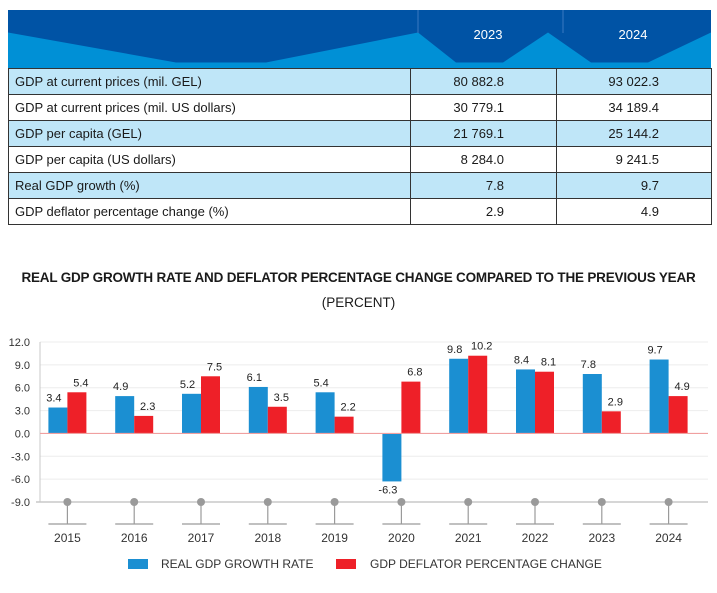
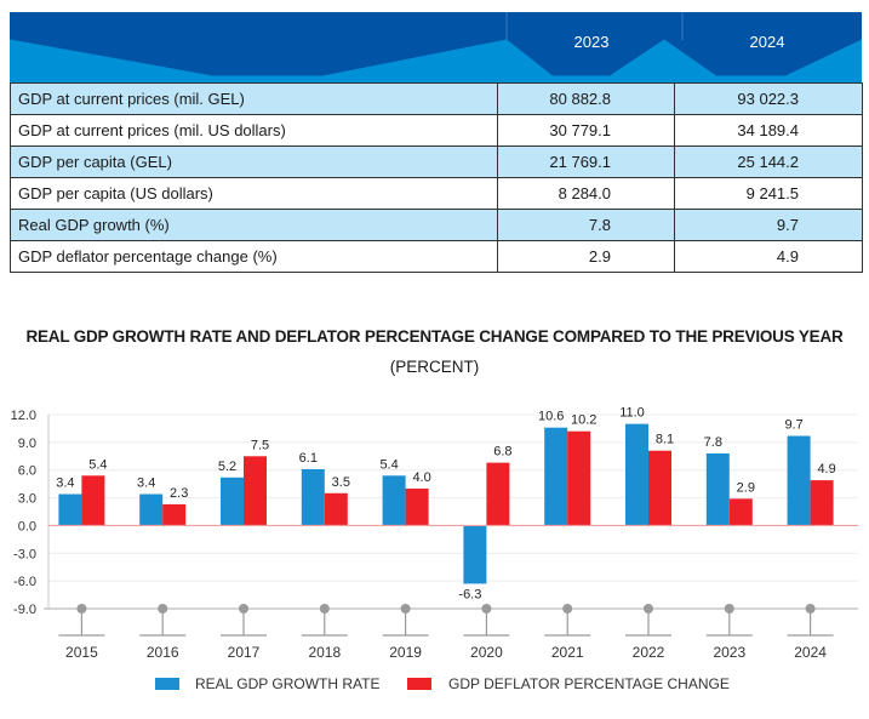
REAL GDP GROWTH RATE/2016: 4.9 -> 3.4
GDP DEFLATOR PERCENTAGE CHANGE/2019: 2.2 -> 4.0
REAL GDP GROWTH RATE/2021: 9.8 -> 10.6
REAL GDP GROWTH RATE/2022: 8.4 -> 11.0
